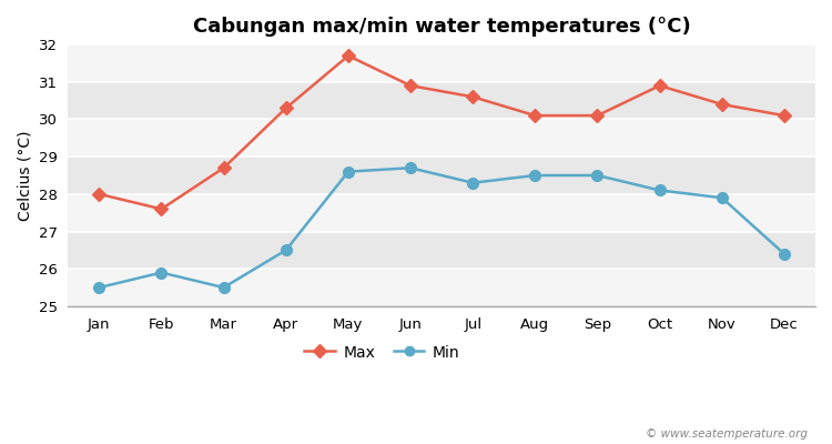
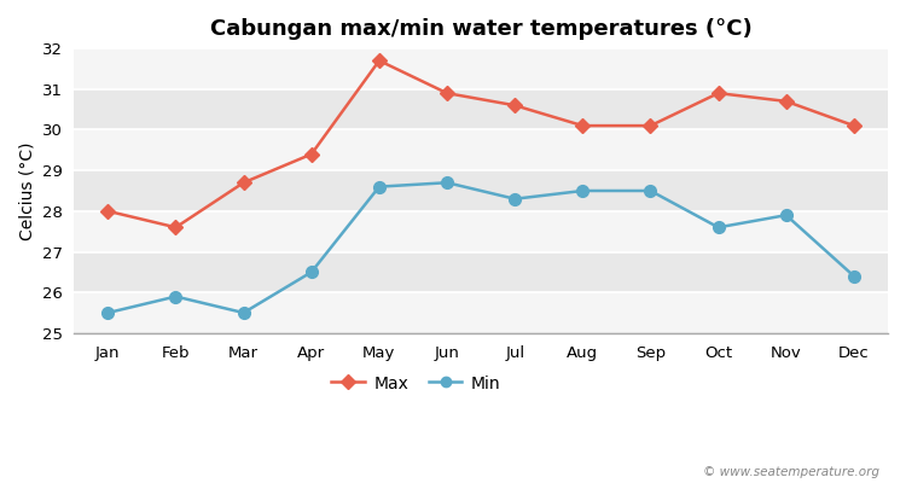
Max/Apr: 30.3 -> 29.4
Min/Oct: 28.1 -> 27.6
Max/Nov: 30.4 -> 30.7
